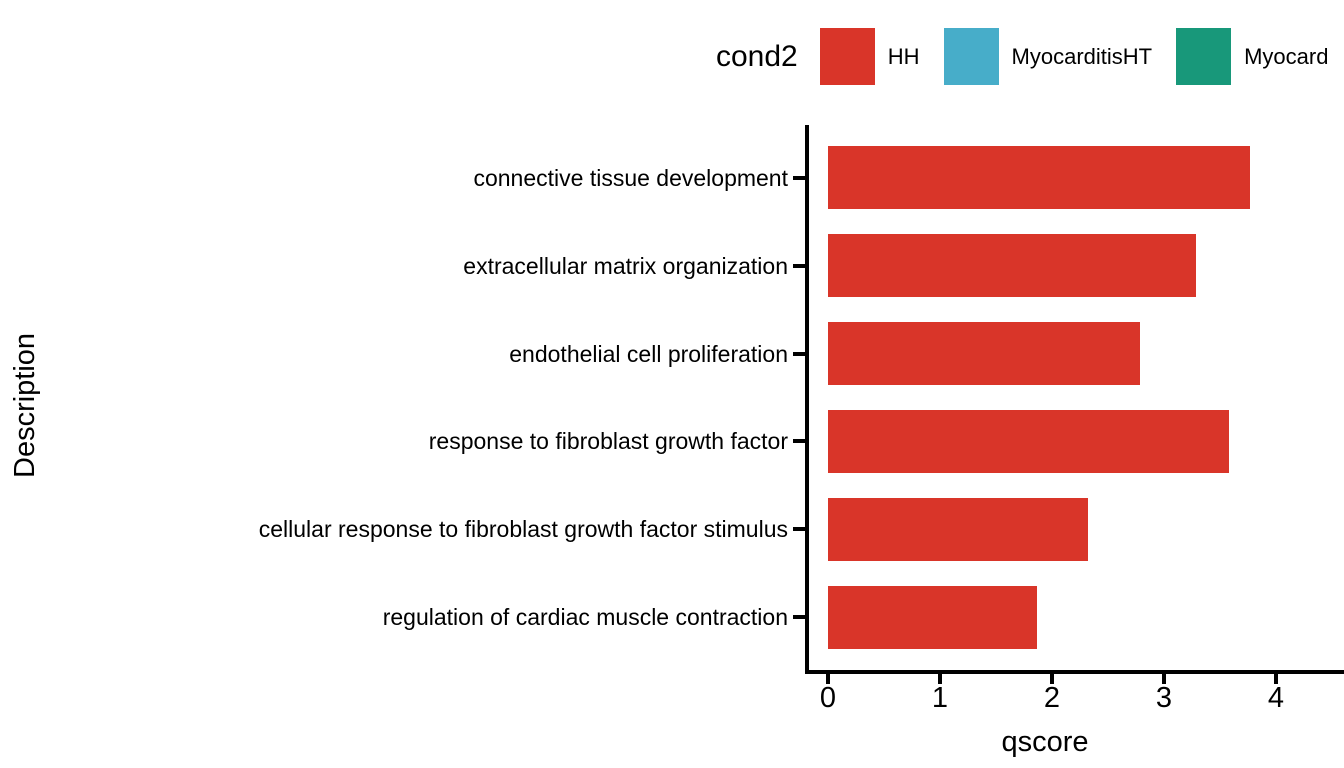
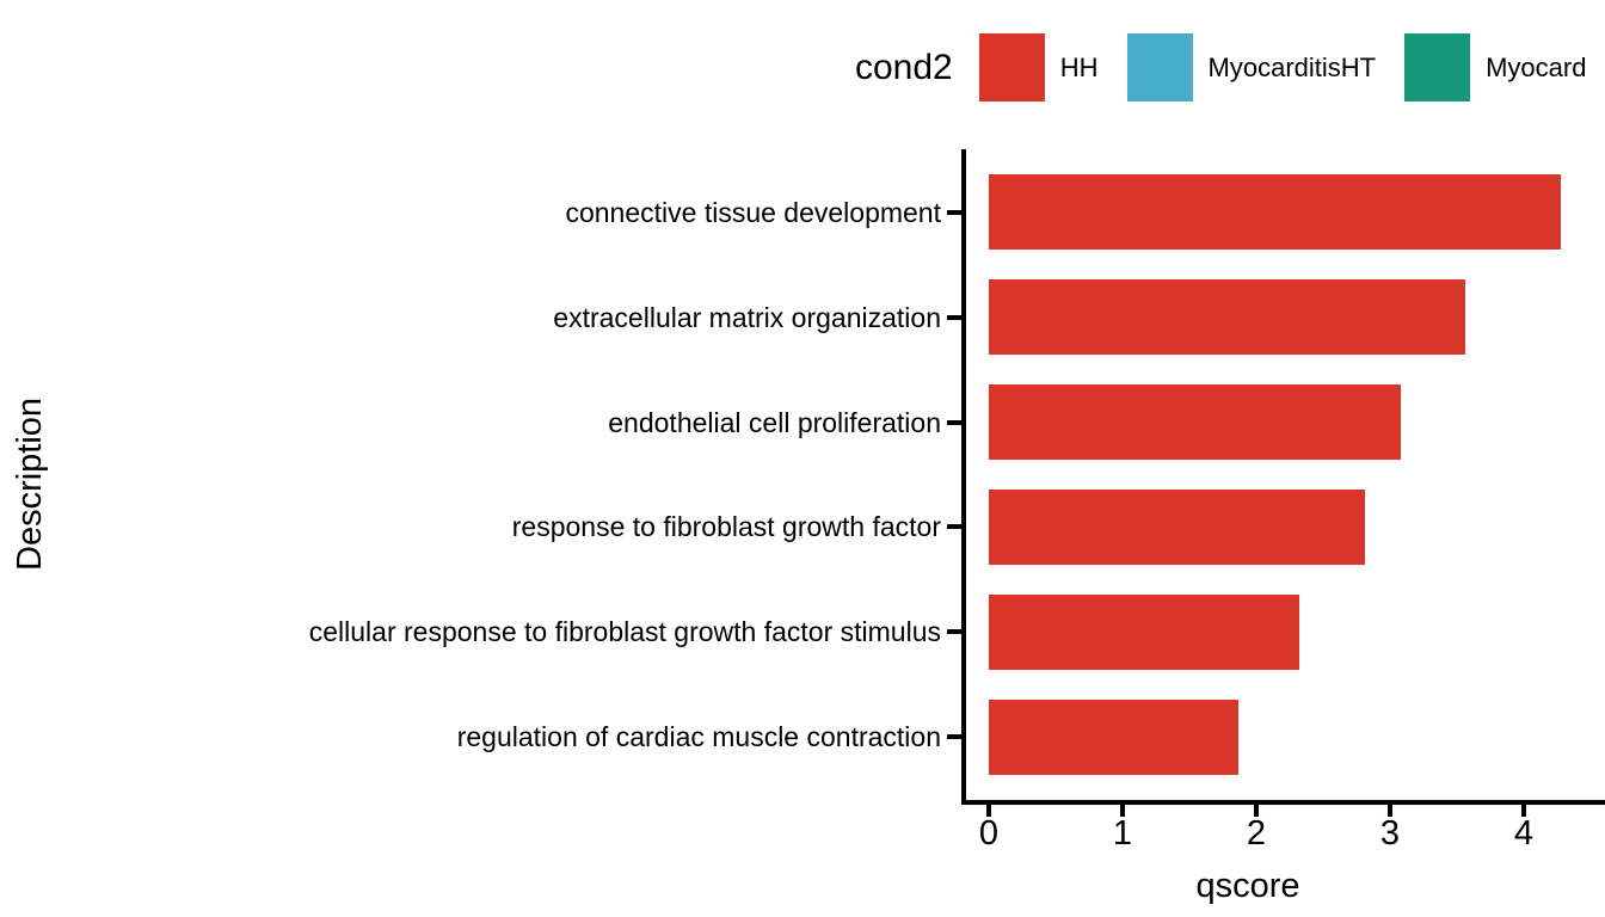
connective tissue development: 3.77 -> 4.28
extracellular matrix organization: 3.29 -> 3.56
endothelial cell proliferation: 2.79 -> 3.08
response to fibroblast growth factor: 3.58 -> 2.81
